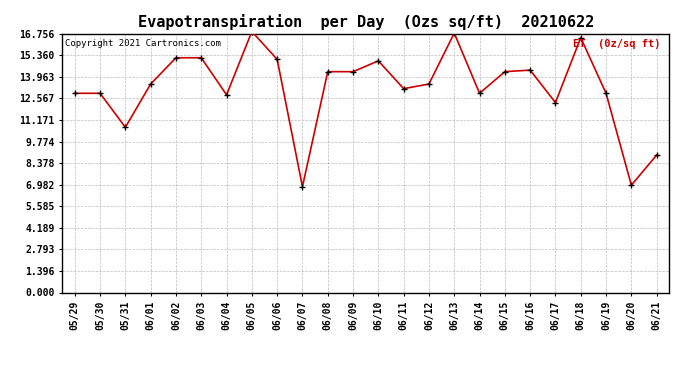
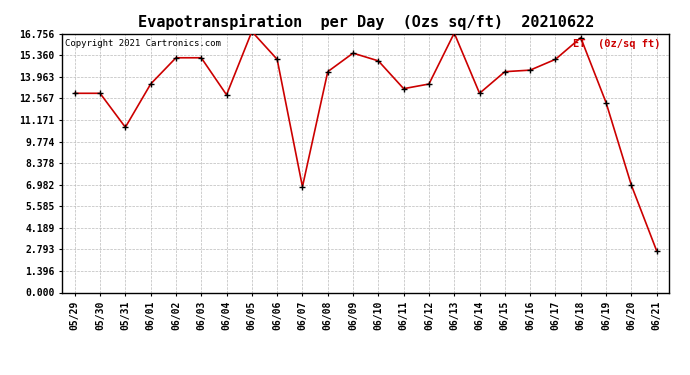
06/09: 14.3 -> 15.5
06/17: 12.3 -> 15.1
06/19: 12.9 -> 12.3
06/21: 8.9 -> 2.7
